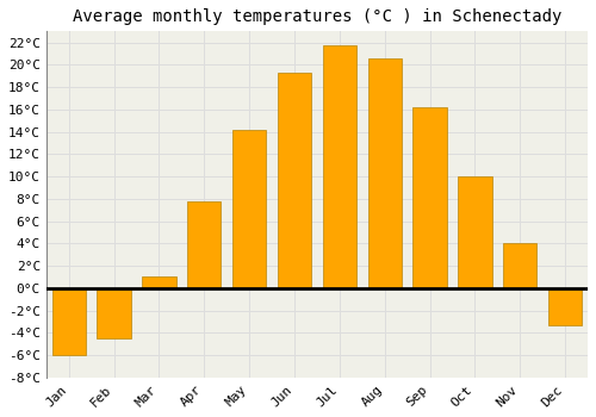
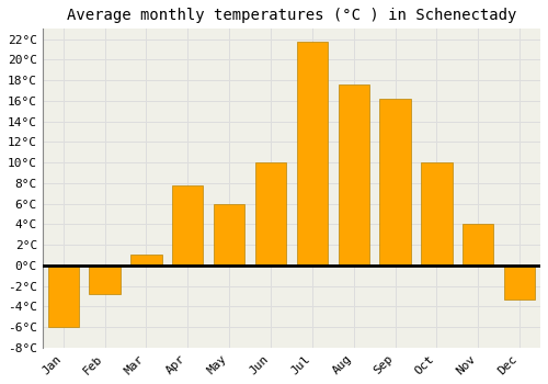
Feb: -4.5°C -> -2.8°C
May: 14.2°C -> 6.0°C
Jun: 19.3°C -> 10.0°C
Aug: 20.6°C -> 17.6°C
